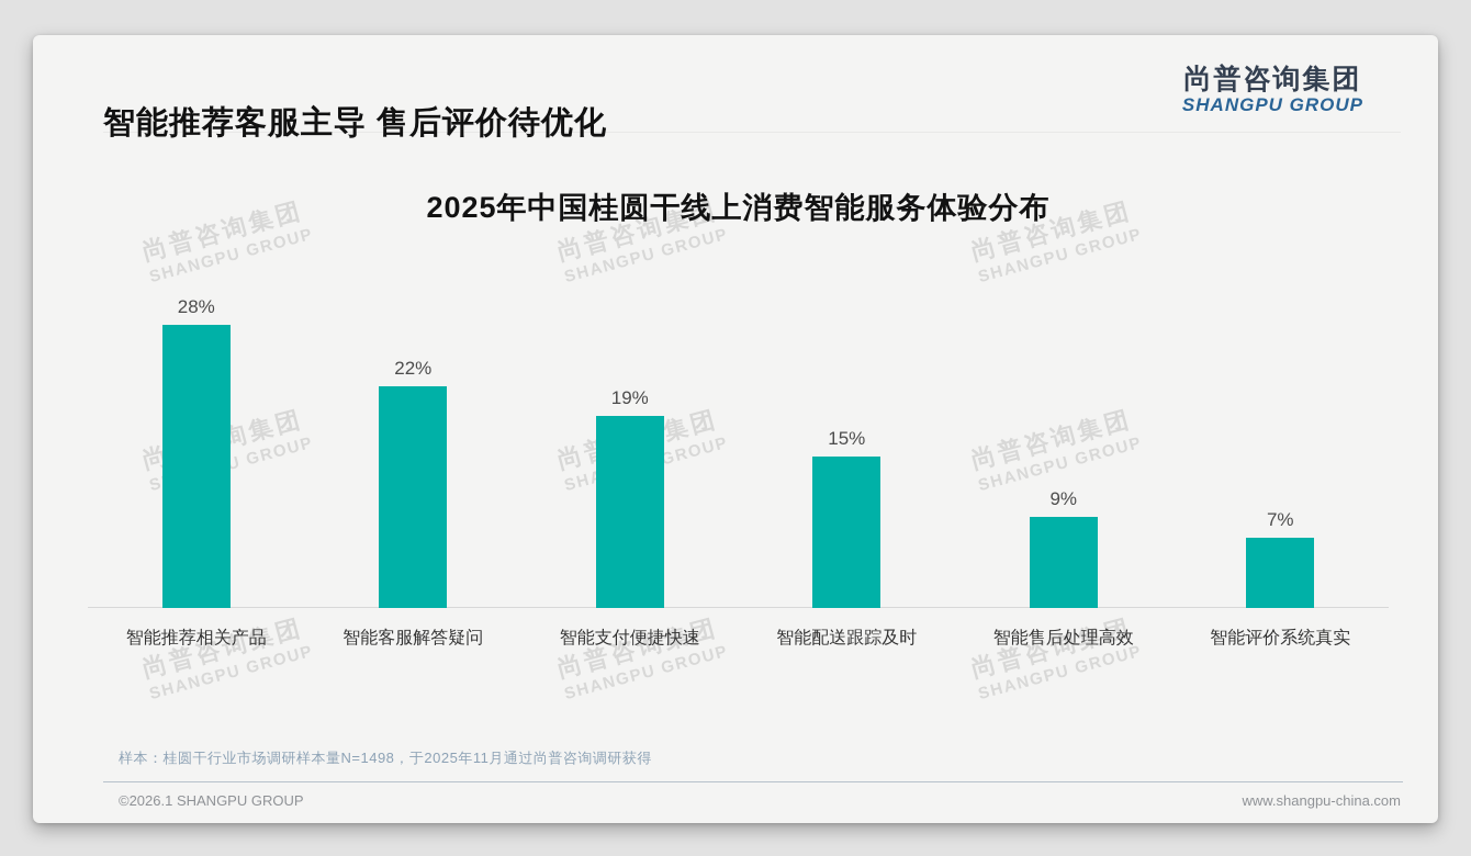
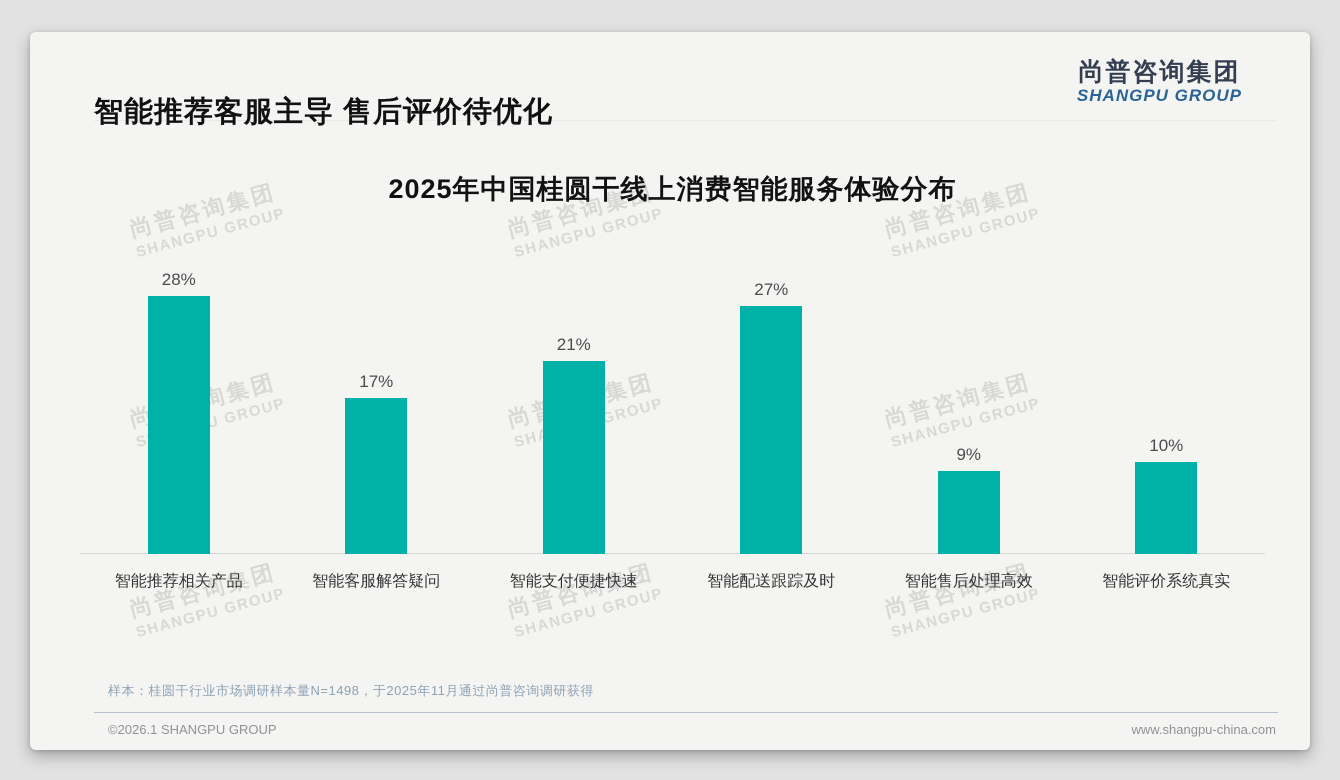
智能客服解答疑问: 22% -> 17%
智能支付便捷快速: 19% -> 21%
智能配送跟踪及时: 15% -> 27%
智能评价系统真实: 7% -> 10%
